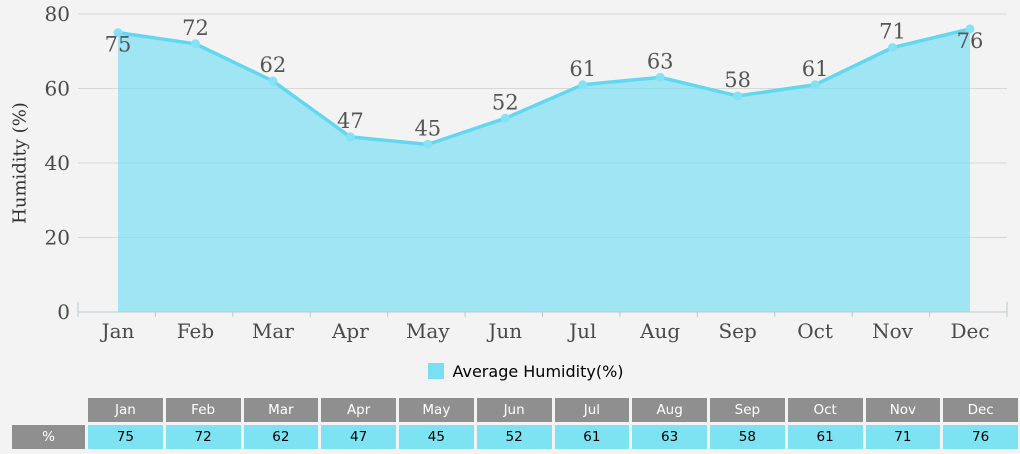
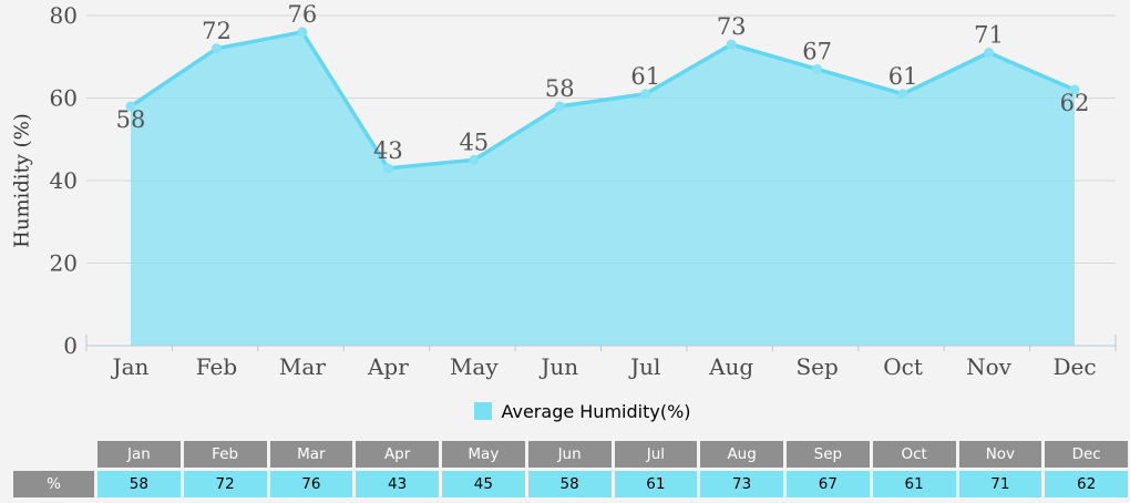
Jan: 75 -> 58
Mar: 62 -> 76
Apr: 47 -> 43
Jun: 52 -> 58
Aug: 63 -> 73
Sep: 58 -> 67
Dec: 76 -> 62
